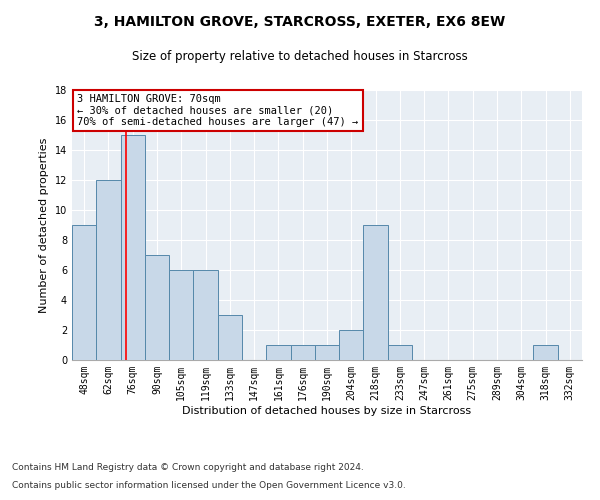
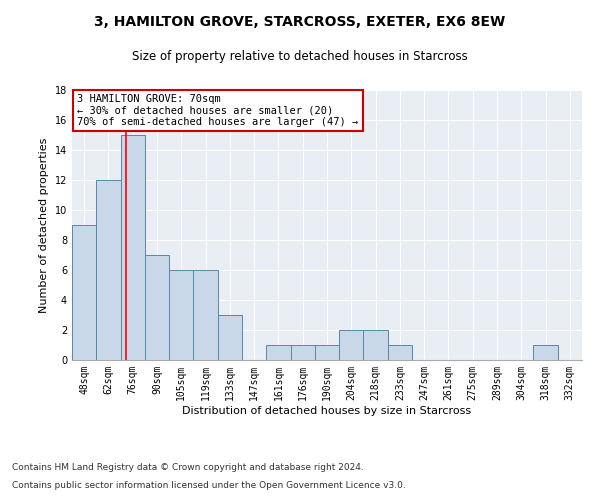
218sqm: 9 -> 2
